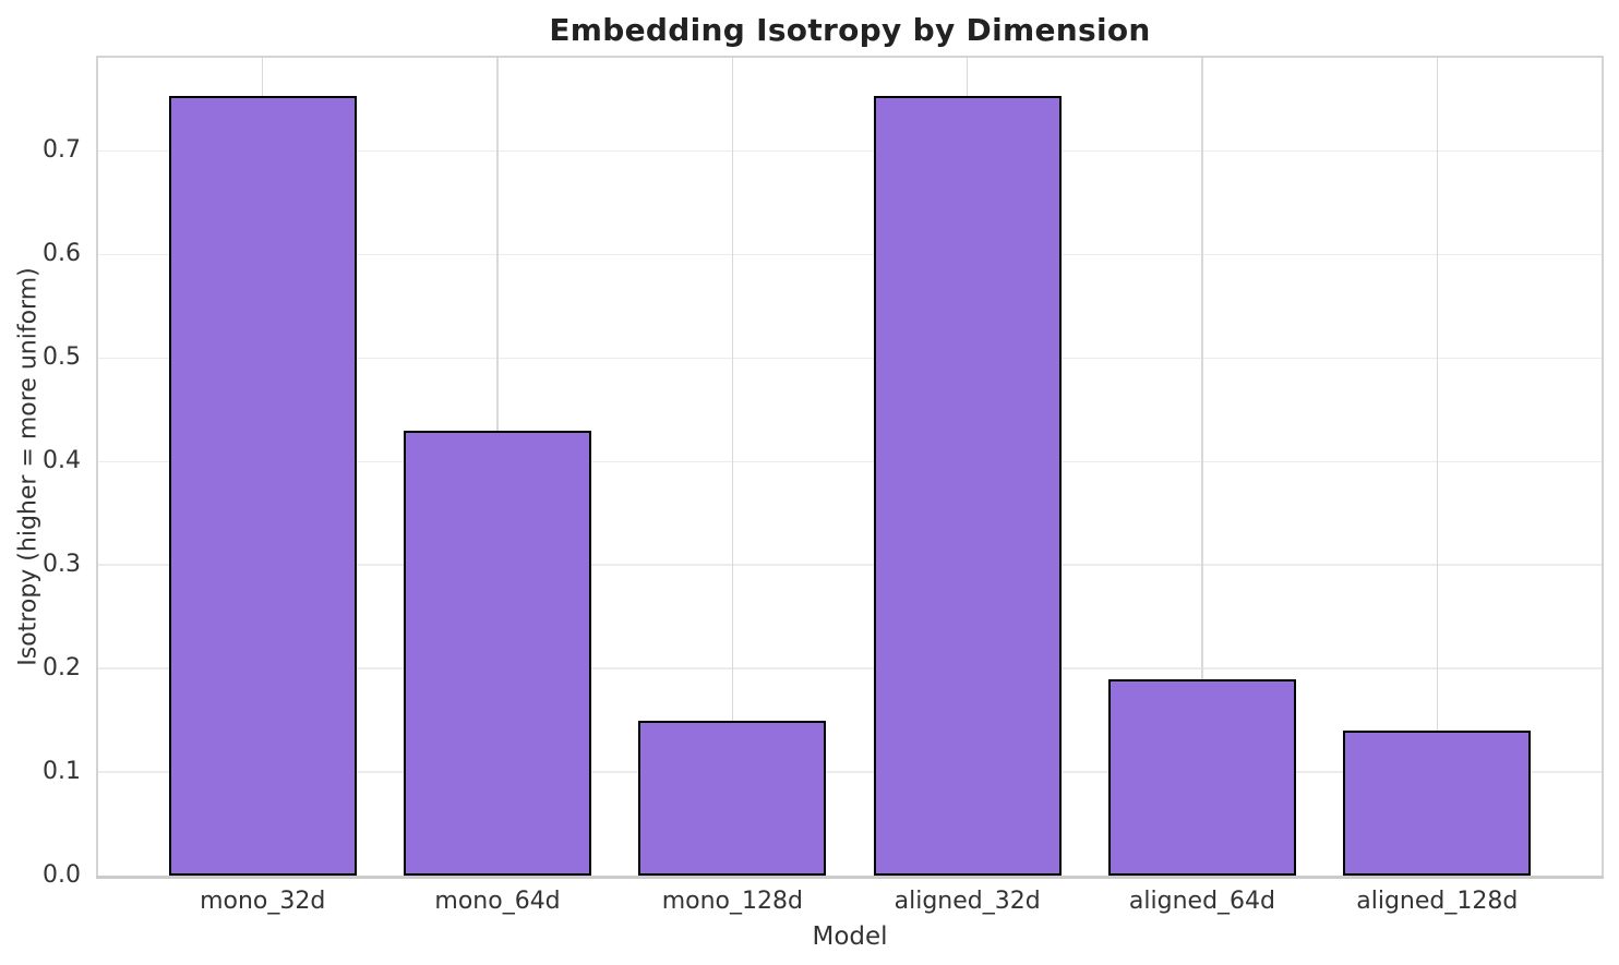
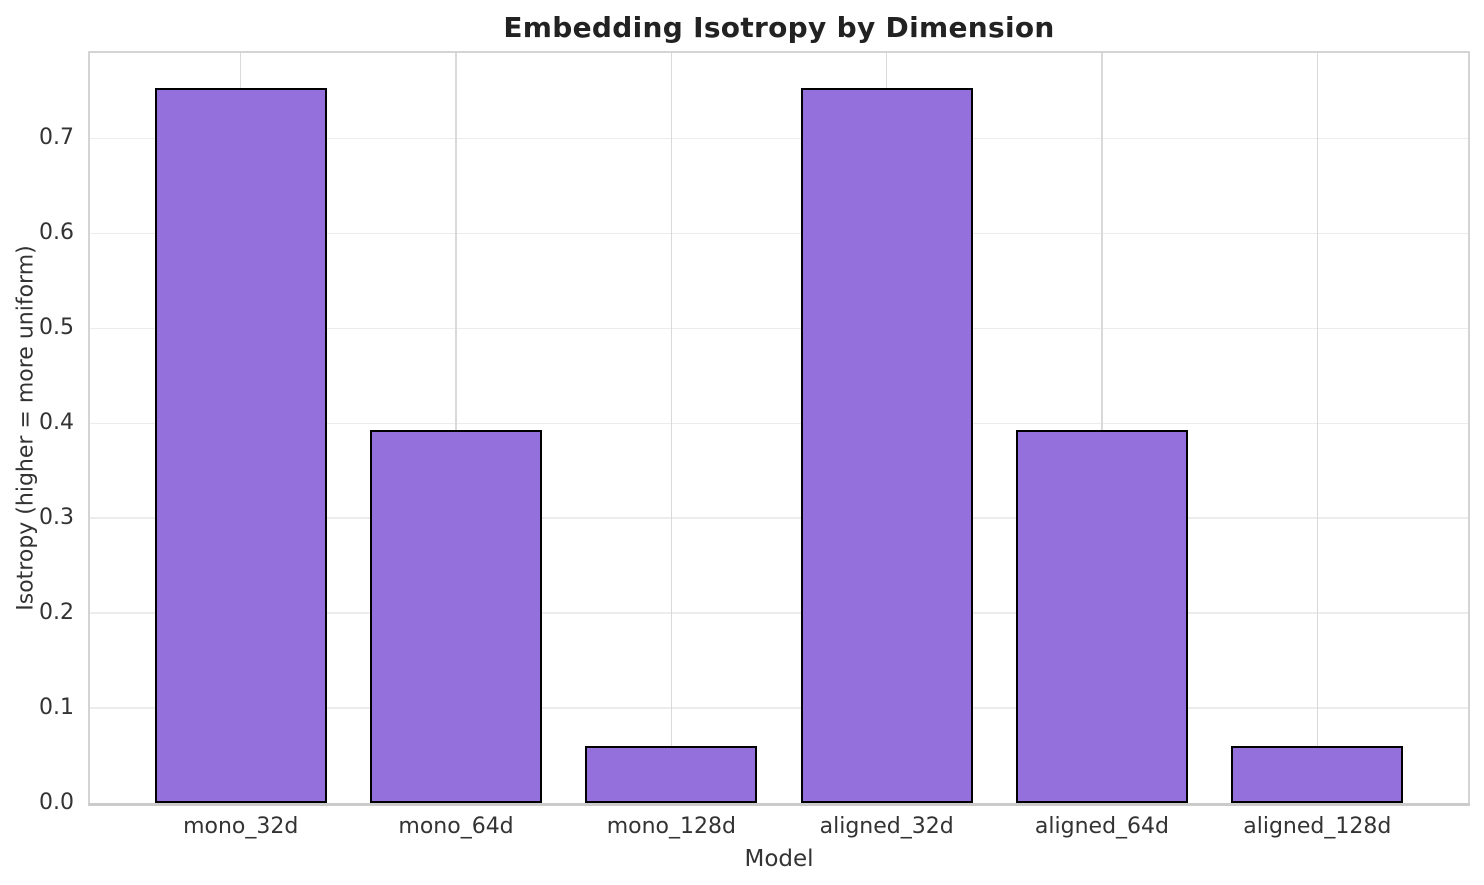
mono_64d: 0.43 -> 0.39
mono_128d: 0.15 -> 0.06
aligned_64d: 0.19 -> 0.39
aligned_128d: 0.14 -> 0.06
